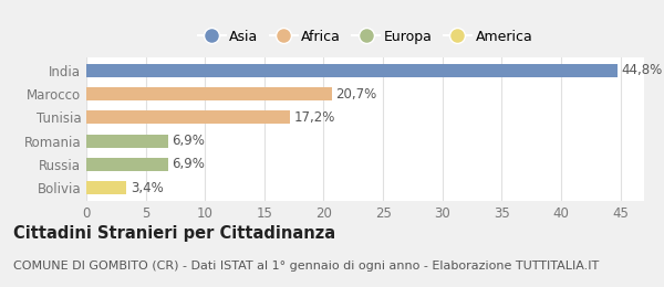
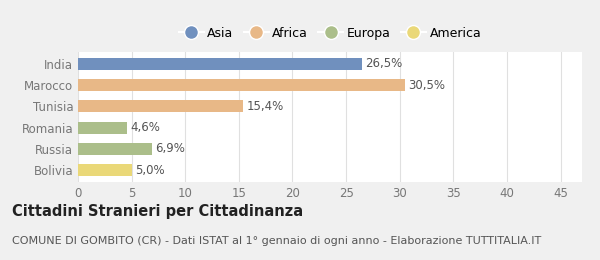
India: 44,8% -> 26,5%
Marocco: 20,7% -> 30,5%
Tunisia: 17,2% -> 15,4%
Romania: 6,9% -> 4,6%
Bolivia: 3,4% -> 5,0%
